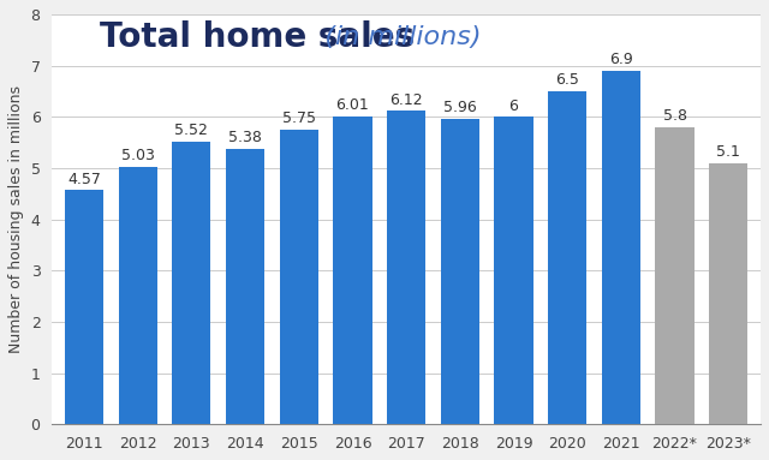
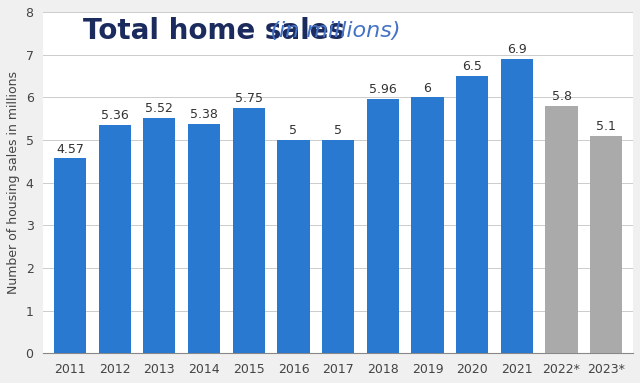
2012: 5.03 -> 5.36
2016: 6.01 -> 5
2017: 6.12 -> 5
